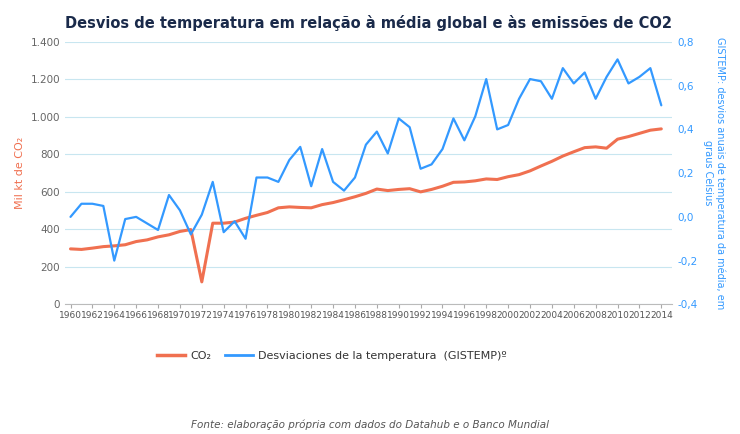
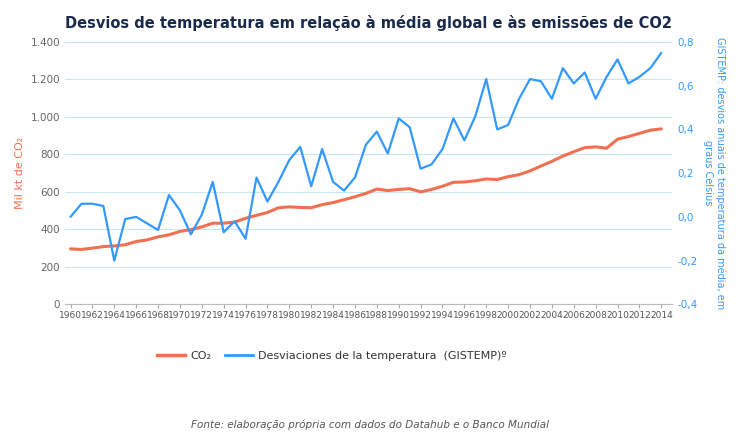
CO₂/1972: 120 -> 410
Desviaciones de la temperatura (GISTEMP)º/1978: 0,18 -> 0,07
Desviaciones de la temperatura (GISTEMP)º/2014: 0,51 -> 0,75
